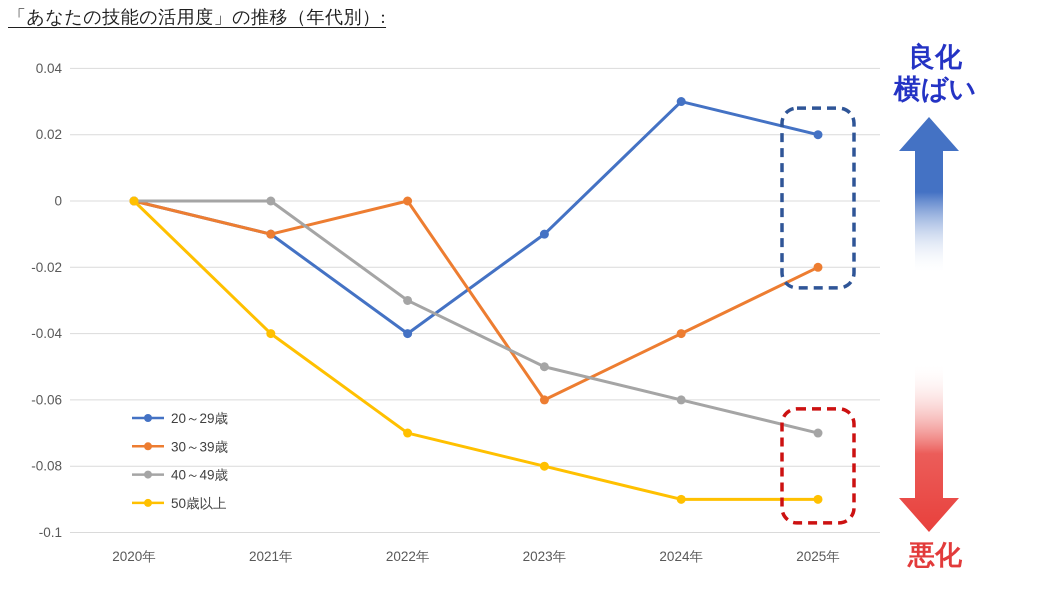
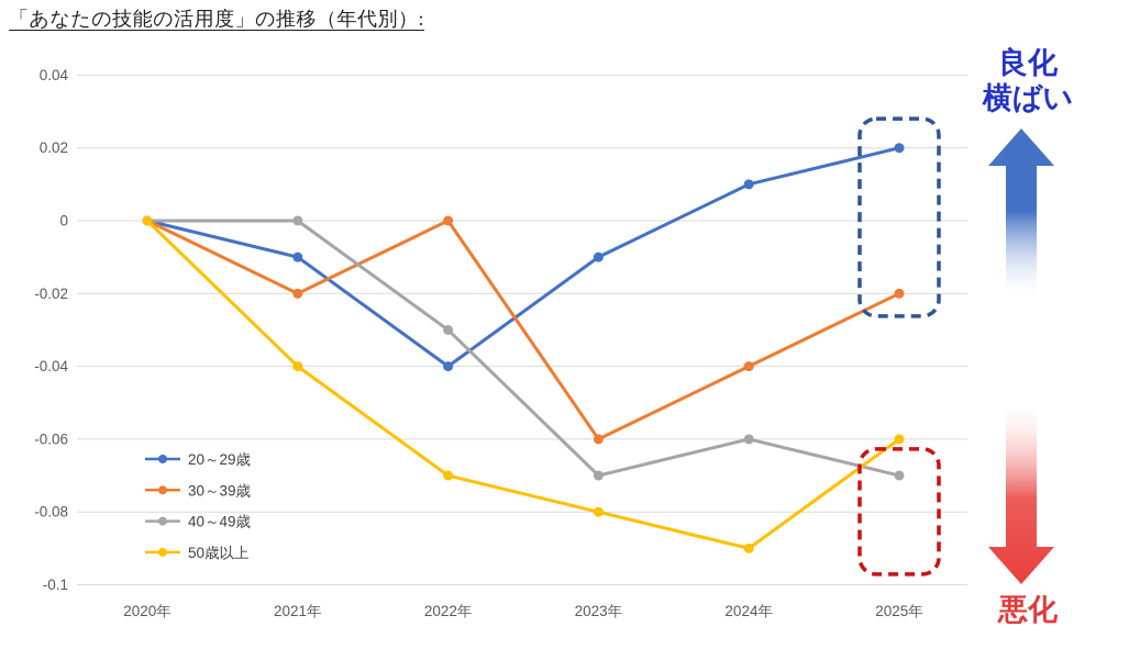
30～39歳/2021年: -0.01 -> -0.02
40～49歳/2023年: -0.05 -> -0.07
20～29歳/2024年: 0.03 -> 0.01
50歳以上/2025年: -0.09 -> -0.06
